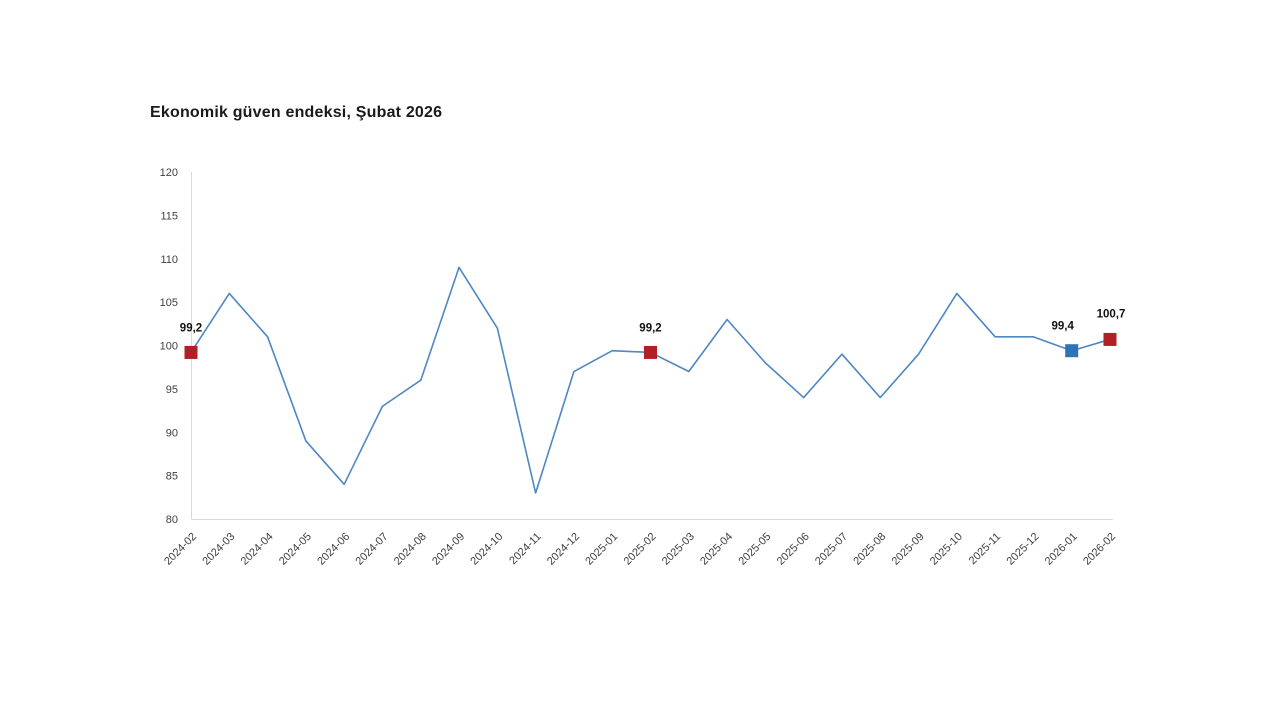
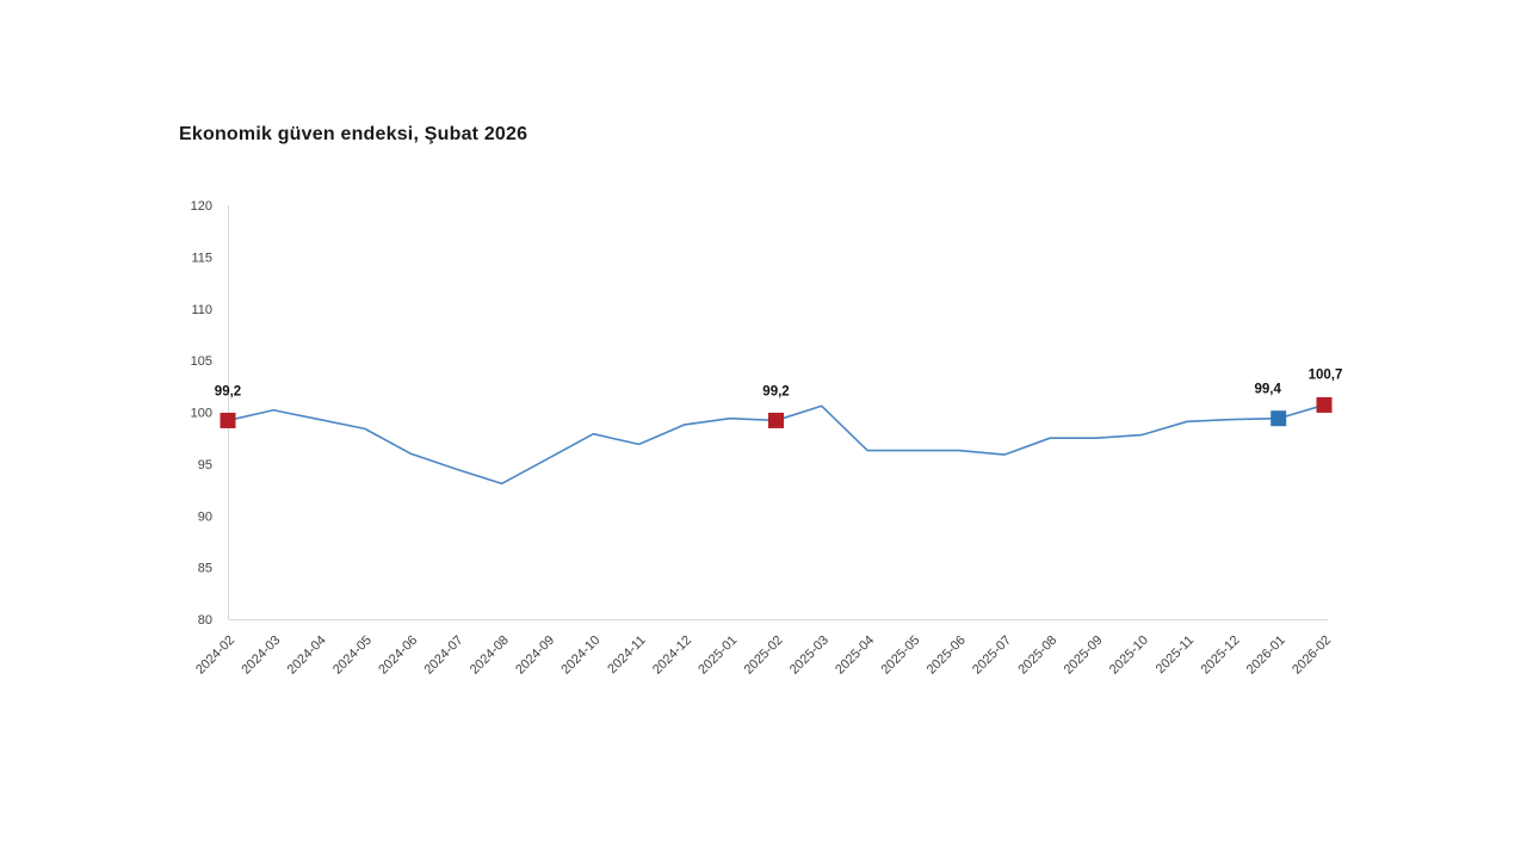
2024-03: 106 -> 100
2024-04: 101 -> 99
2024-05: 89 -> 98
2024-06: 84 -> 96
2024-07: 93 -> 94
2024-08: 96 -> 93
2024-09: 109 -> 96
2024-10: 102 -> 98
2024-11: 83 -> 97
2024-12: 97 -> 99
2025-03: 97 -> 101
2025-04: 103 -> 96
2025-05: 98 -> 96
2025-06: 94 -> 96
2025-07: 99 -> 96
2025-08: 94 -> 98
2025-09: 99 -> 98
2025-10: 106 -> 98
2025-11: 101 -> 99
2025-12: 101 -> 99
